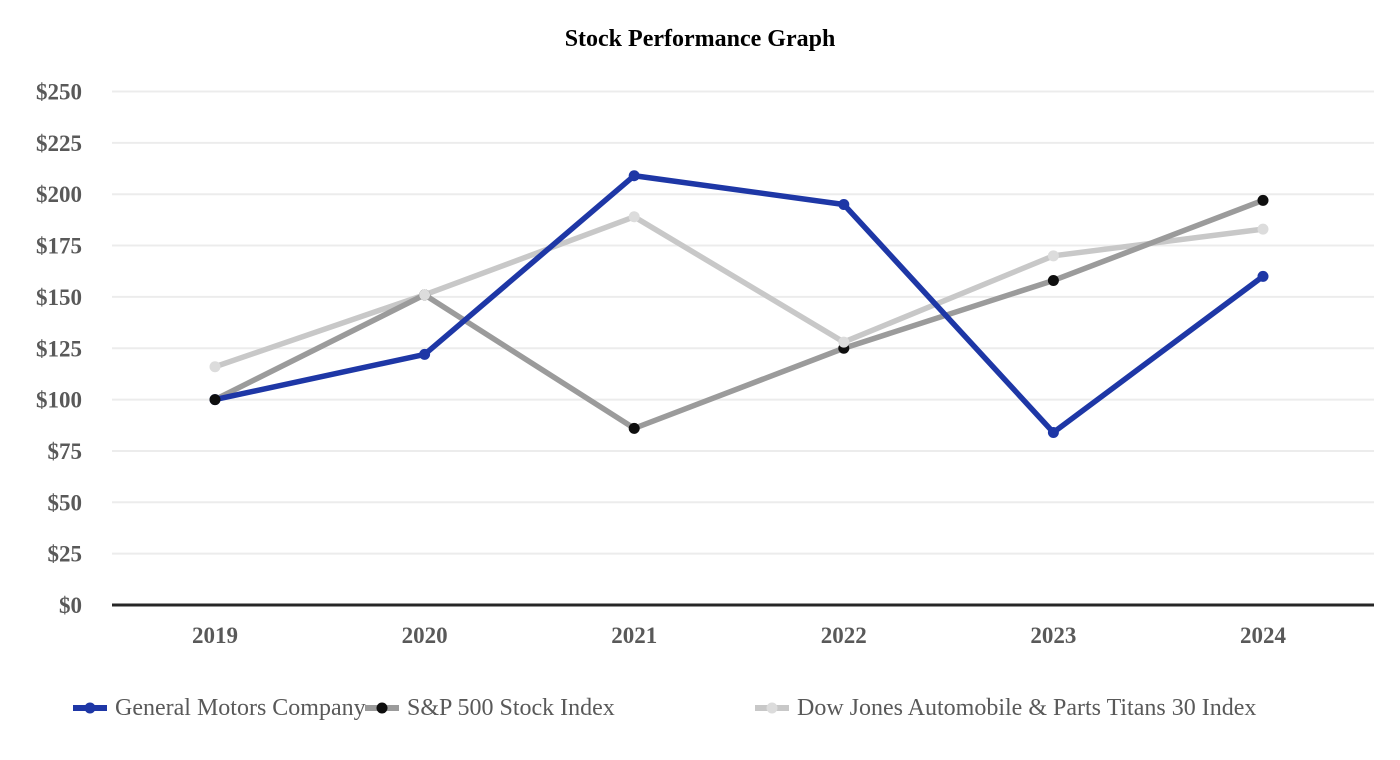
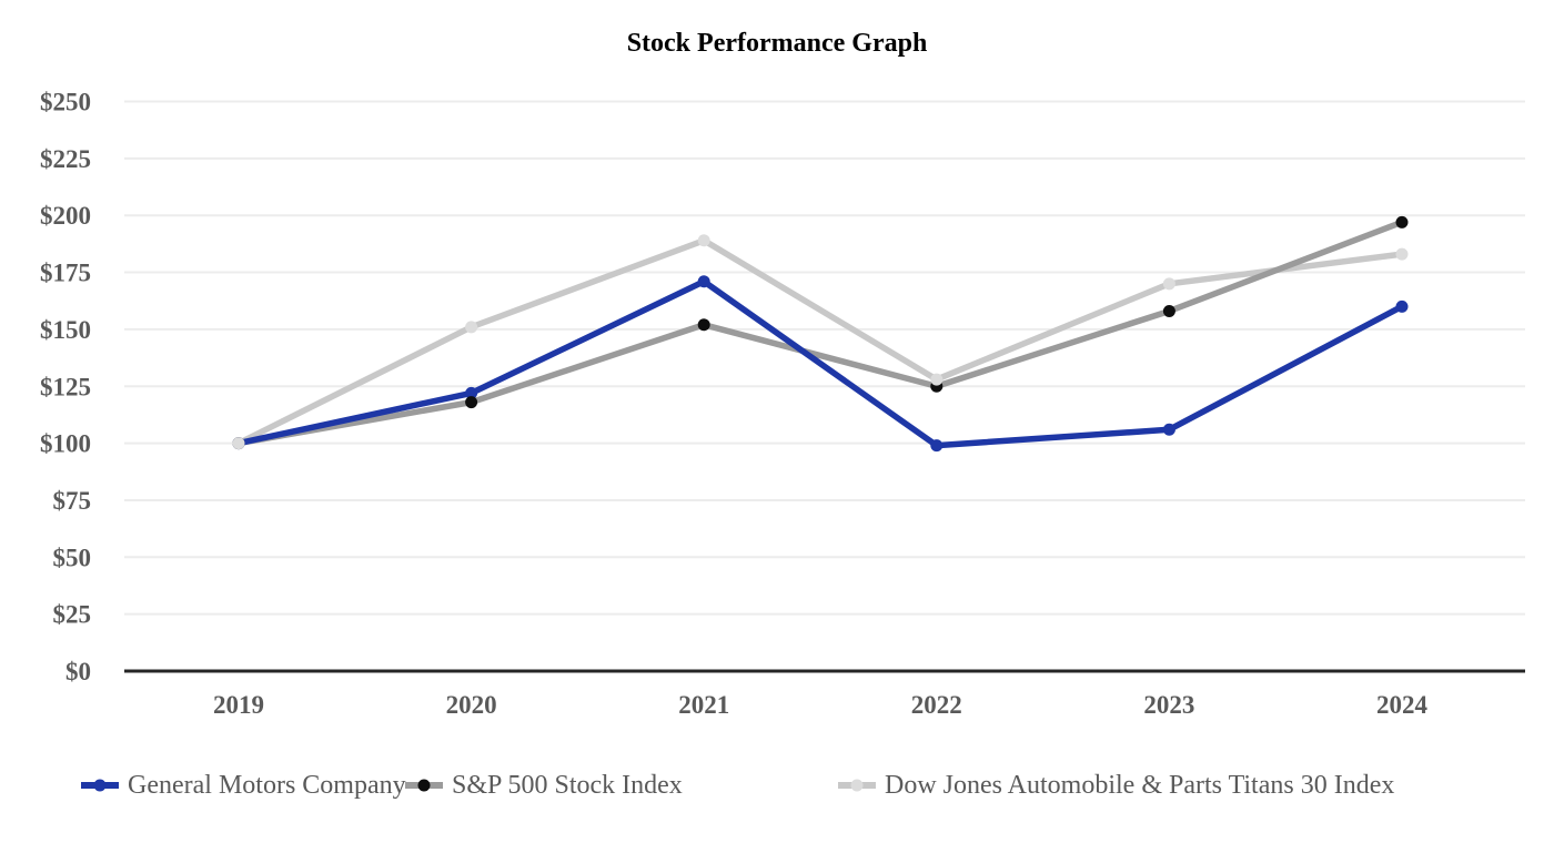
Dow Jones Automobile & Parts Titans 30 Index/2019: $116 -> $100
S&P 500 Stock Index/2020: $151 -> $118
General Motors Company/2021: $209 -> $171
S&P 500 Stock Index/2021: $86 -> $152
General Motors Company/2022: $195 -> $99
General Motors Company/2023: $84 -> $106
